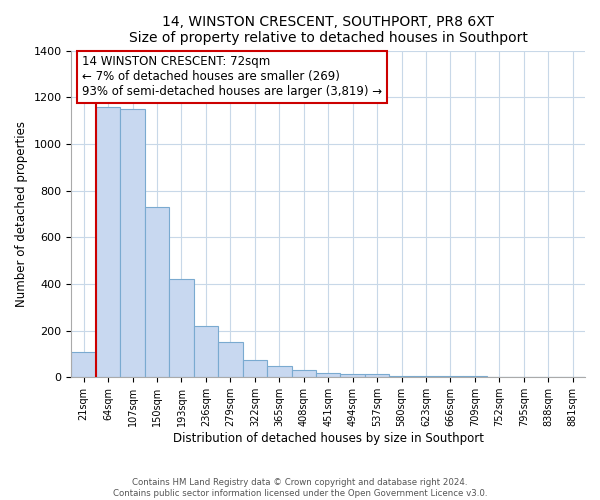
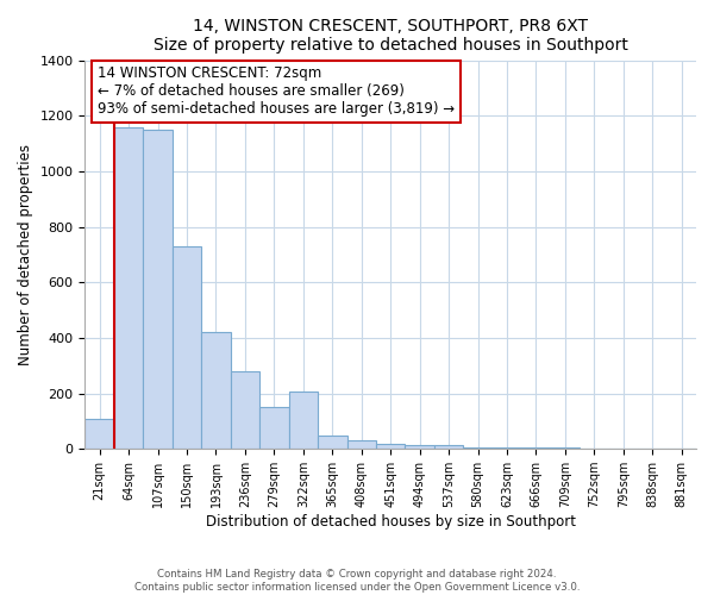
236sqm: 220 -> 280
322sqm: 75 -> 205
